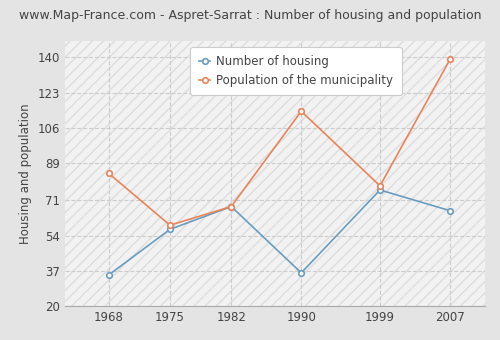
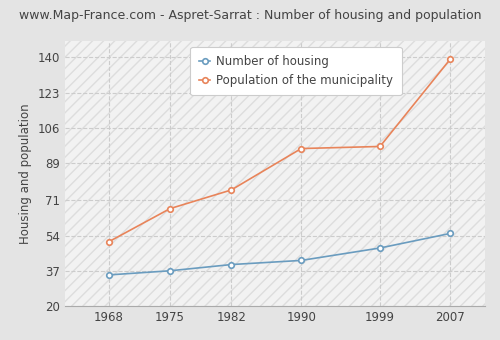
Population of the municipality/1968: 84 -> 51
Number of housing/1975: 57 -> 37
Population of the municipality/1975: 59 -> 67
Number of housing/1982: 68 -> 40
Population of the municipality/1982: 68 -> 76
Number of housing/1990: 36 -> 42
Population of the municipality/1990: 114 -> 96
Number of housing/1999: 76 -> 48
Population of the municipality/1999: 78 -> 97
Number of housing/2007: 66 -> 55
